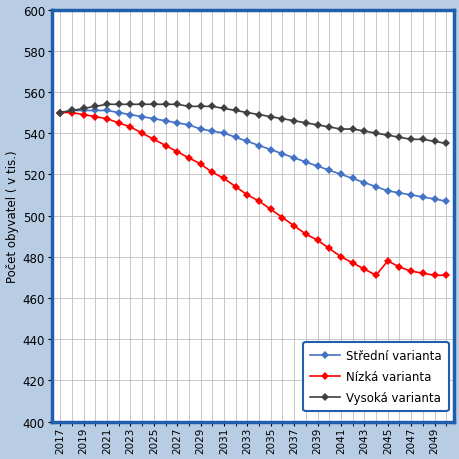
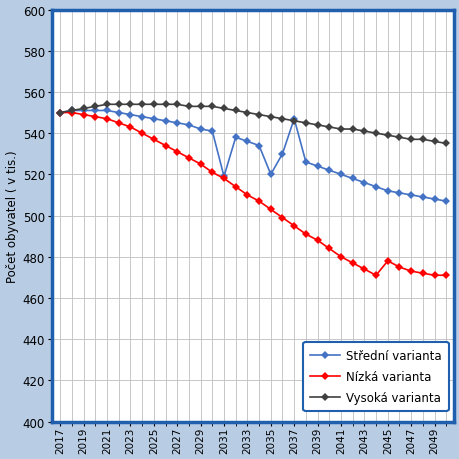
Střední varianta/2031: 540 -> 519
Střední varianta/2035: 532 -> 520
Střední varianta/2037: 528 -> 547
